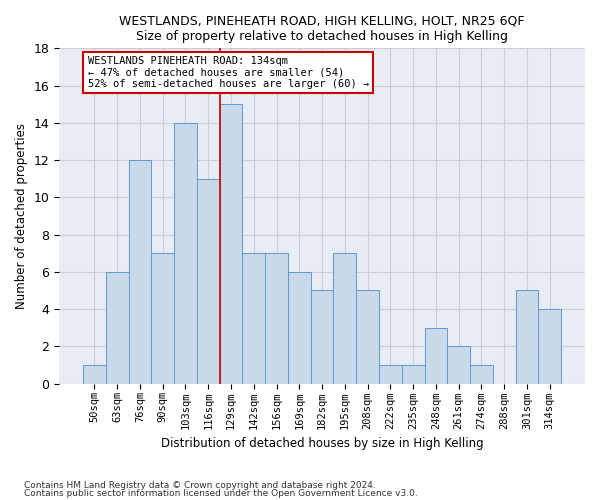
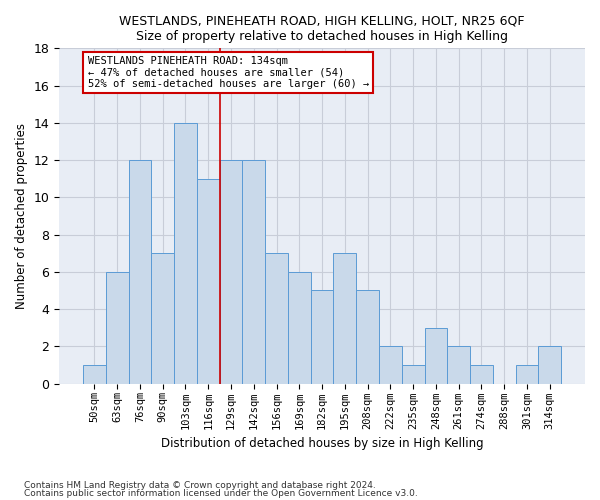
129sqm: 15 -> 12
142sqm: 7 -> 12
222sqm: 1 -> 2
301sqm: 5 -> 1
314sqm: 4 -> 2
